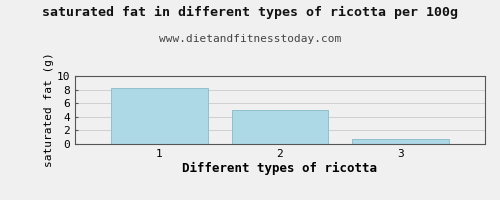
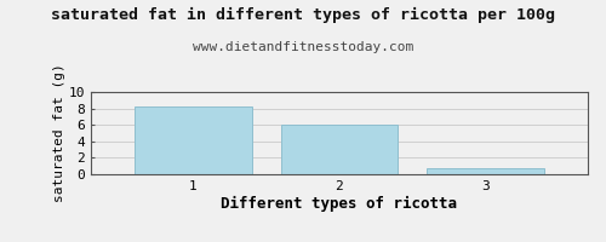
2: 5.0 -> 6.0
